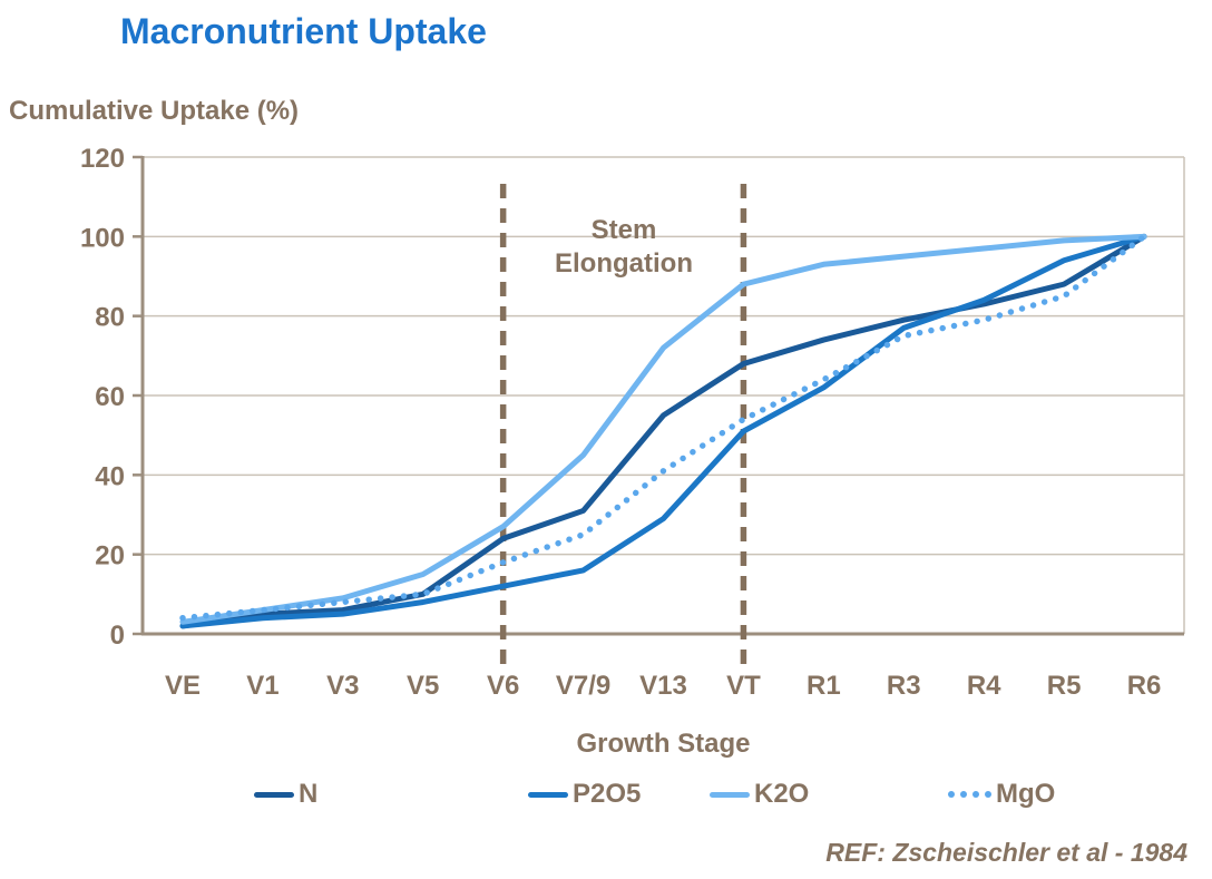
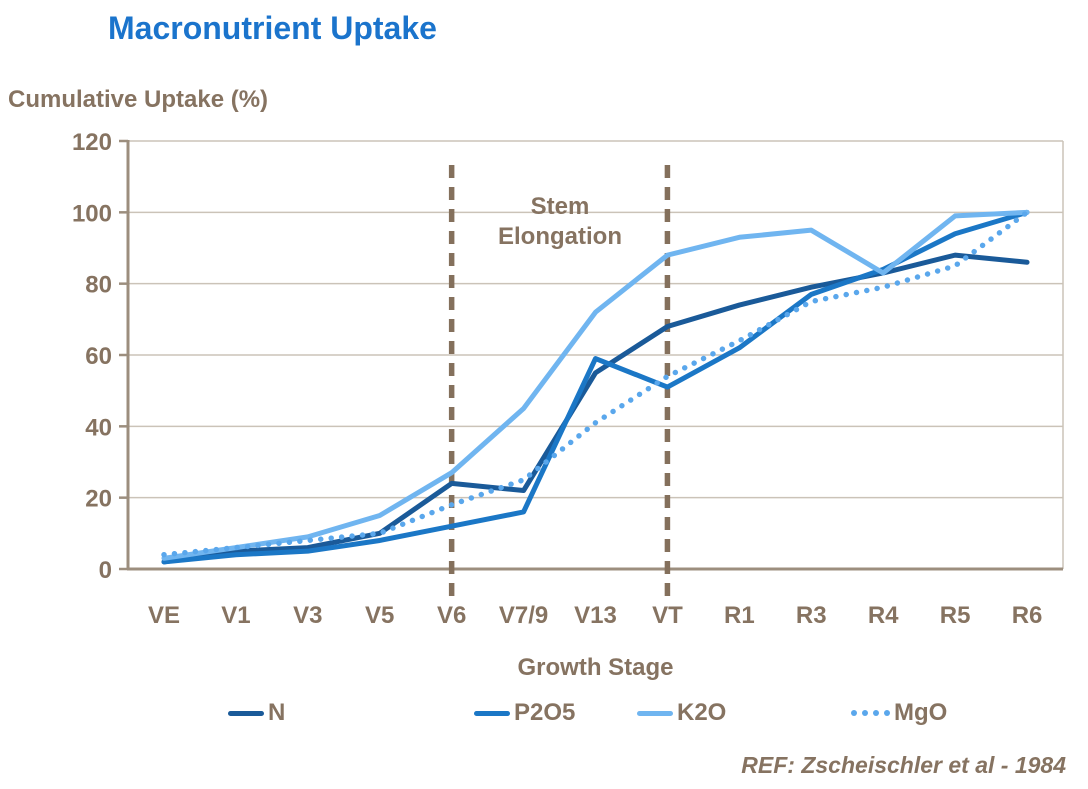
N/V7/9: 31 -> 22
P2O5/V13: 29 -> 59
K2O/R4: 97 -> 83
N/R6: 100 -> 86
